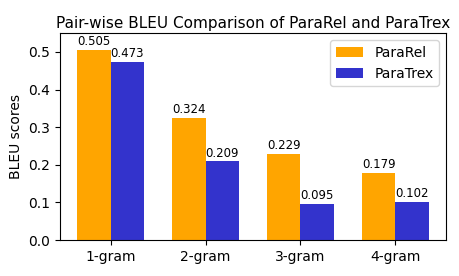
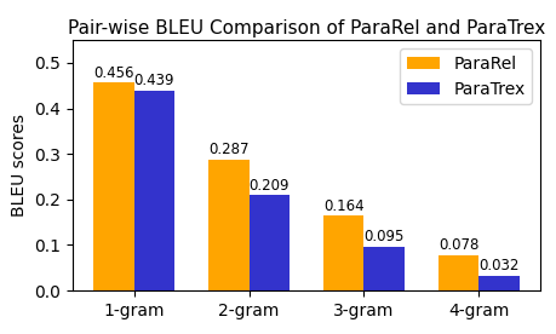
ParaRel/1-gram: 0.505 -> 0.456
ParaTrex/1-gram: 0.473 -> 0.439
ParaRel/2-gram: 0.324 -> 0.287
ParaRel/3-gram: 0.229 -> 0.164
ParaRel/4-gram: 0.179 -> 0.078
ParaTrex/4-gram: 0.102 -> 0.032
